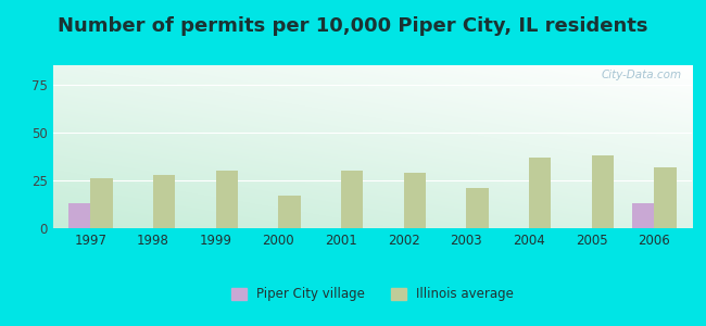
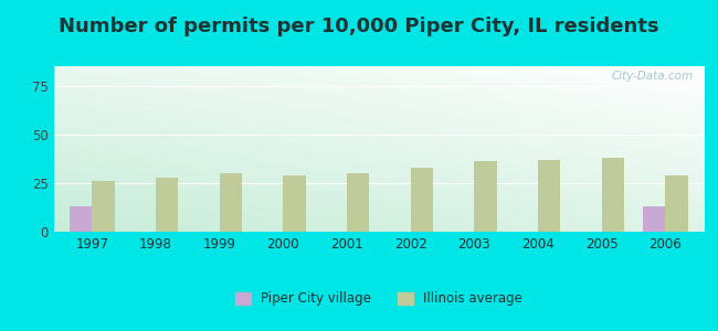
Illinois average/2000: 17 -> 29
Illinois average/2002: 29 -> 33
Illinois average/2003: 21 -> 36
Illinois average/2006: 32 -> 29
